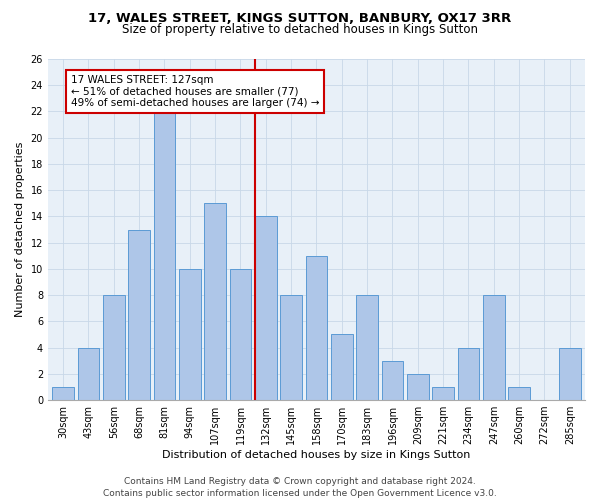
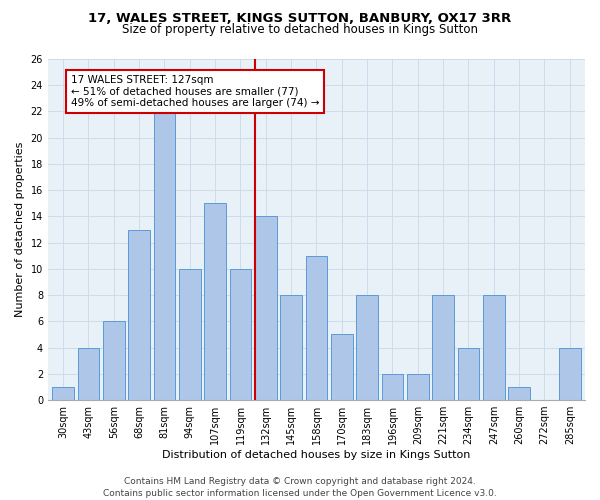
56sqm: 8 -> 6
196sqm: 3 -> 2
221sqm: 1 -> 8
